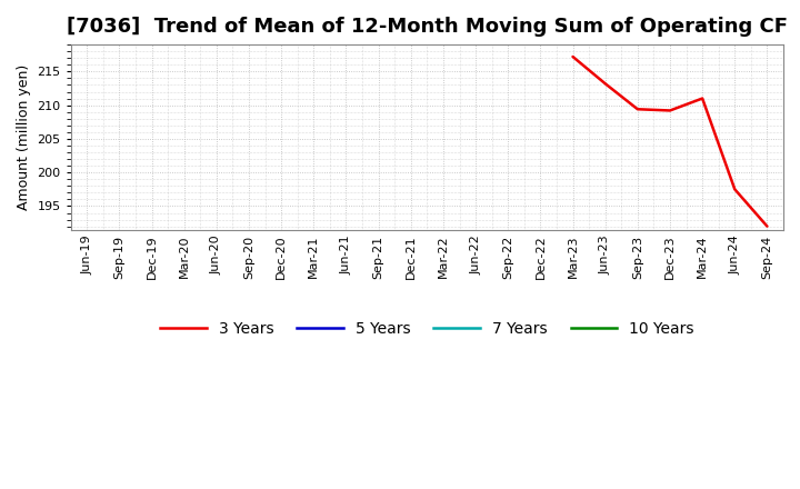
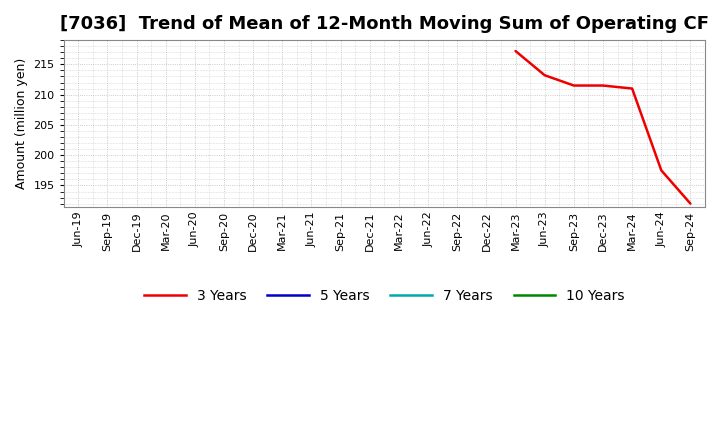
Sep-23: 209.4 -> 211.5
Dec-23: 209.2 -> 211.5
